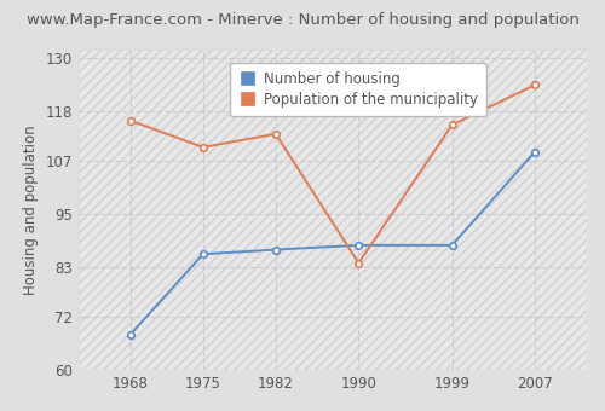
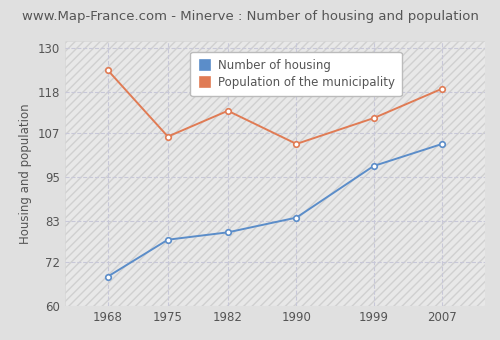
Population of the municipality/1968: 116 -> 124
Number of housing/1975: 86 -> 78
Population of the municipality/1975: 110 -> 106
Number of housing/1982: 87 -> 80
Number of housing/1990: 88 -> 84
Population of the municipality/1990: 84 -> 104
Number of housing/1999: 88 -> 98
Population of the municipality/1999: 115 -> 111
Number of housing/2007: 109 -> 104
Population of the municipality/2007: 124 -> 119
